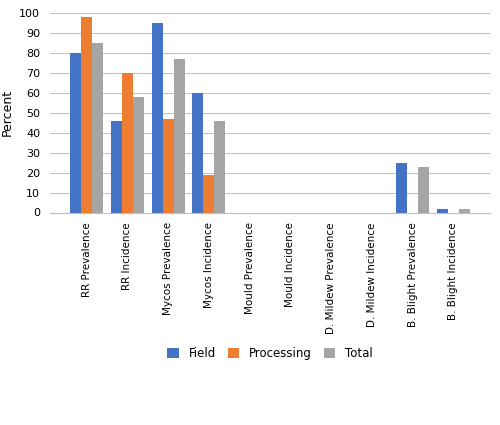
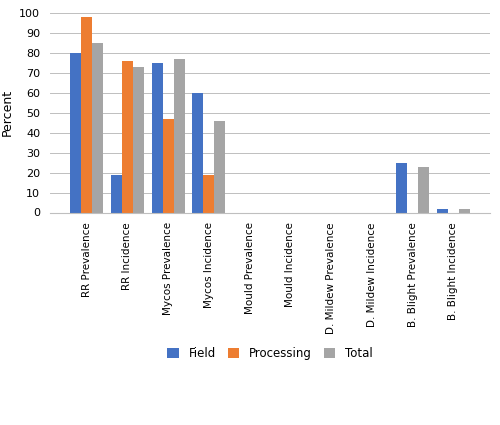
Field/RR Incidence: 46 -> 19
Processing/RR Incidence: 70 -> 76
Total/RR Incidence: 58 -> 73
Field/Mycos Prevalence: 95 -> 75
